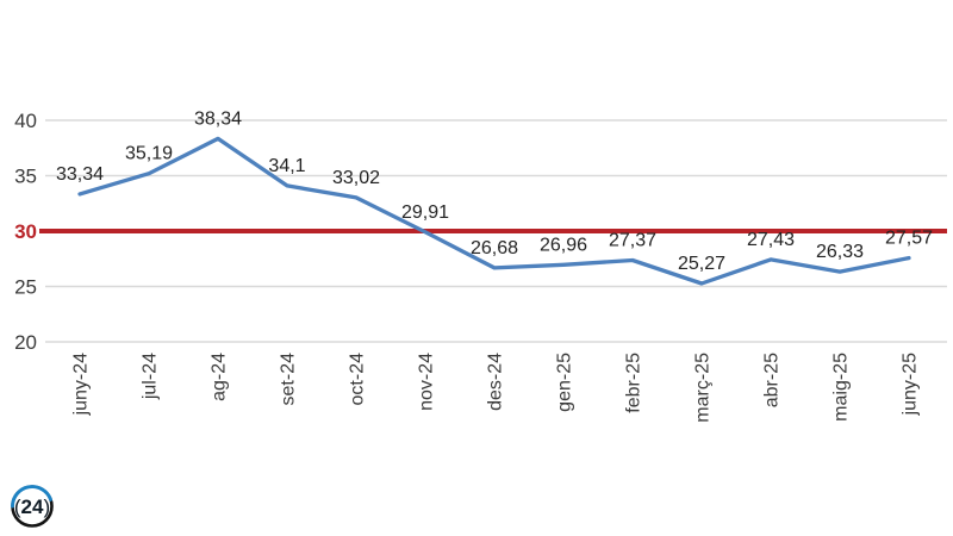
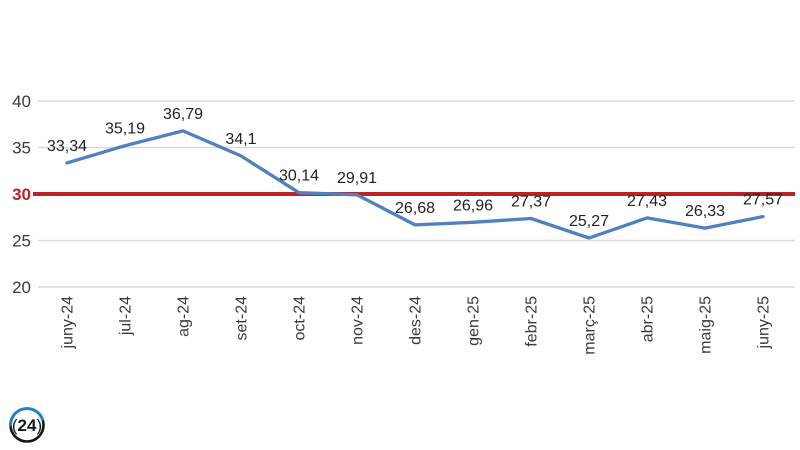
ag-24: 38,34 -> 36,79
oct-24: 33,02 -> 30,14
